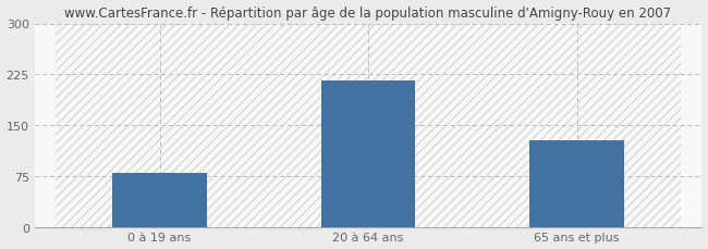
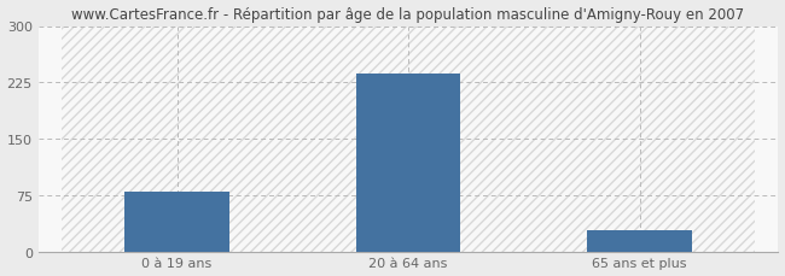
20 à 64 ans: 216 -> 236
65 ans et plus: 128 -> 28
